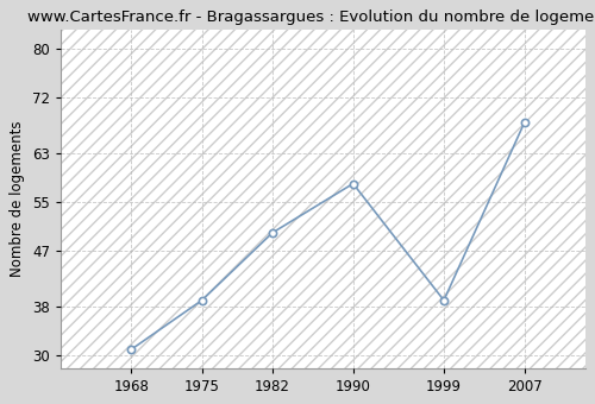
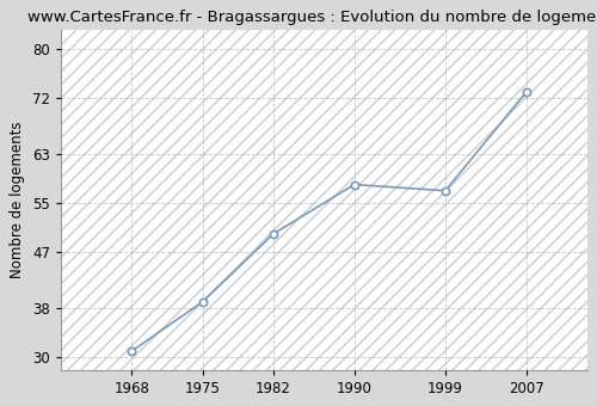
1999: 39 -> 57
2007: 68 -> 73
